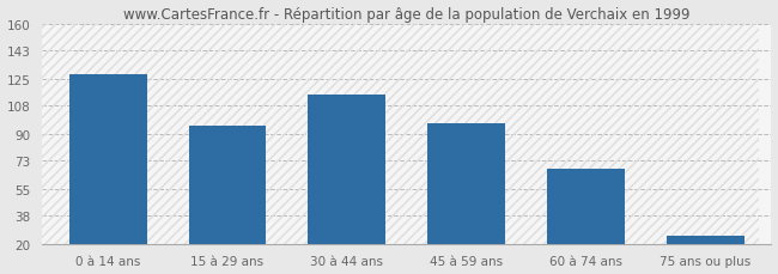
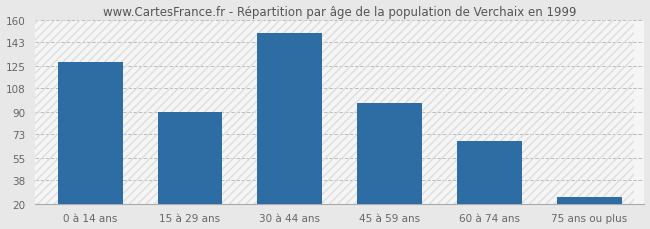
15 à 29 ans: 95 -> 90
30 à 44 ans: 115 -> 150
